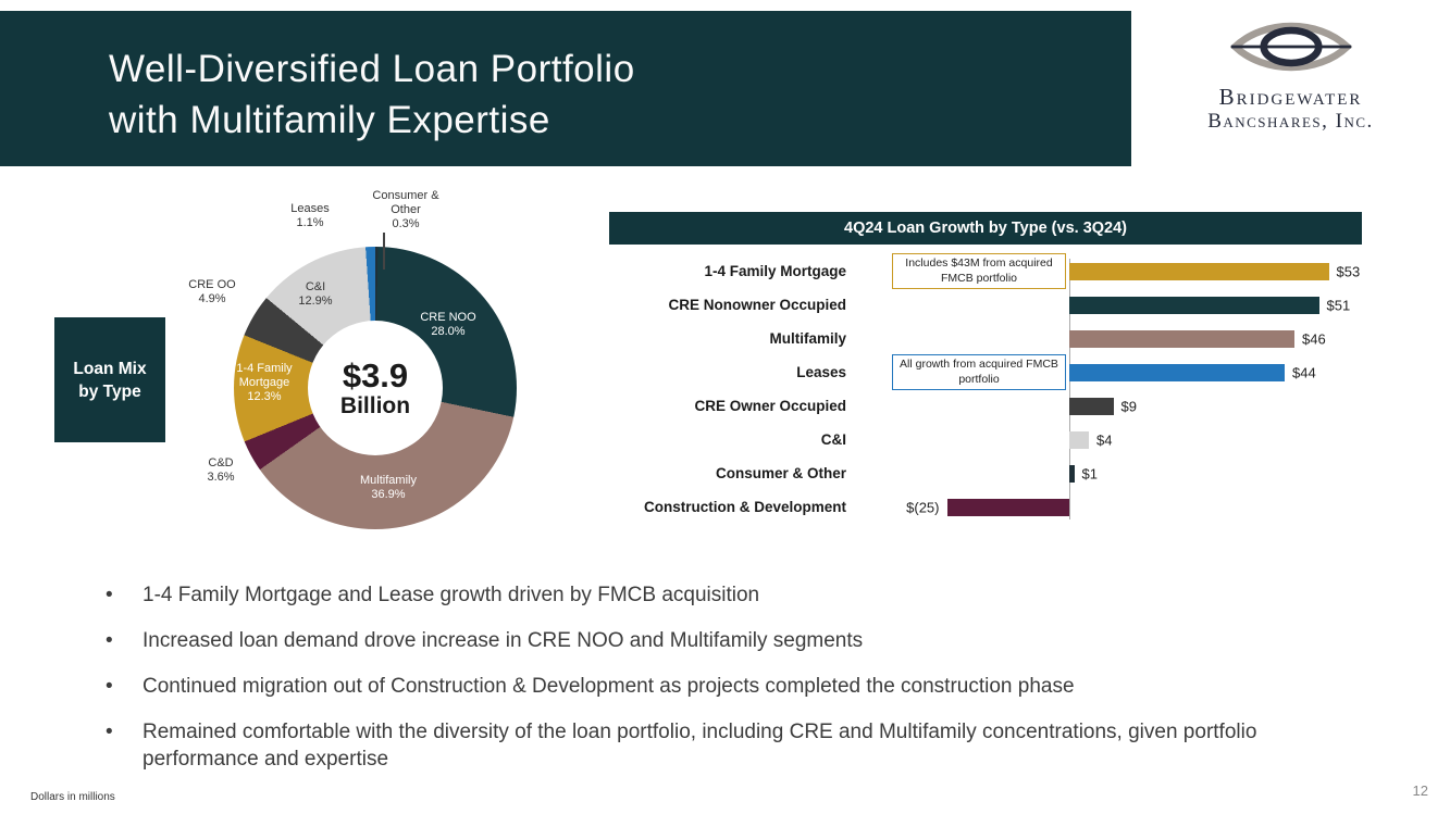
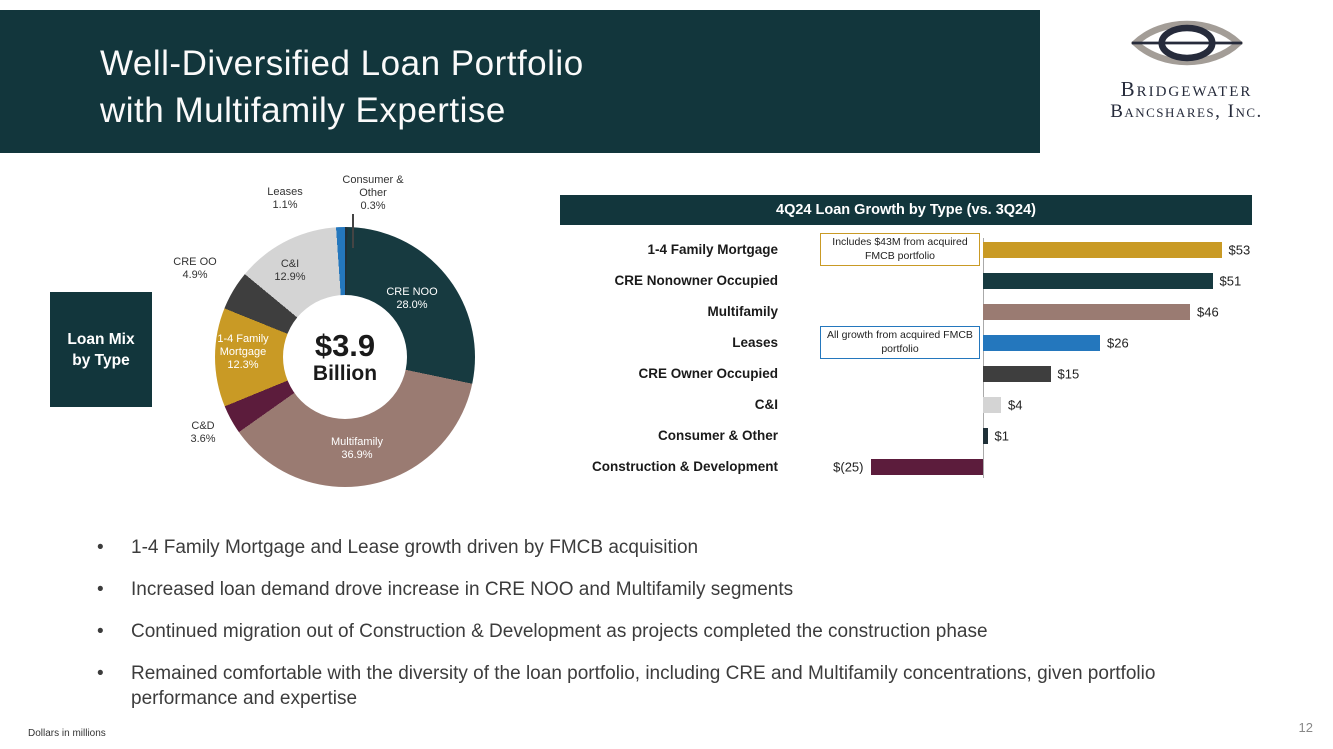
4Q24 Loan Growth by Type (vs. 3Q24)/Leases: $44 -> $26
4Q24 Loan Growth by Type (vs. 3Q24)/CRE Owner Occupied: $9 -> $15
